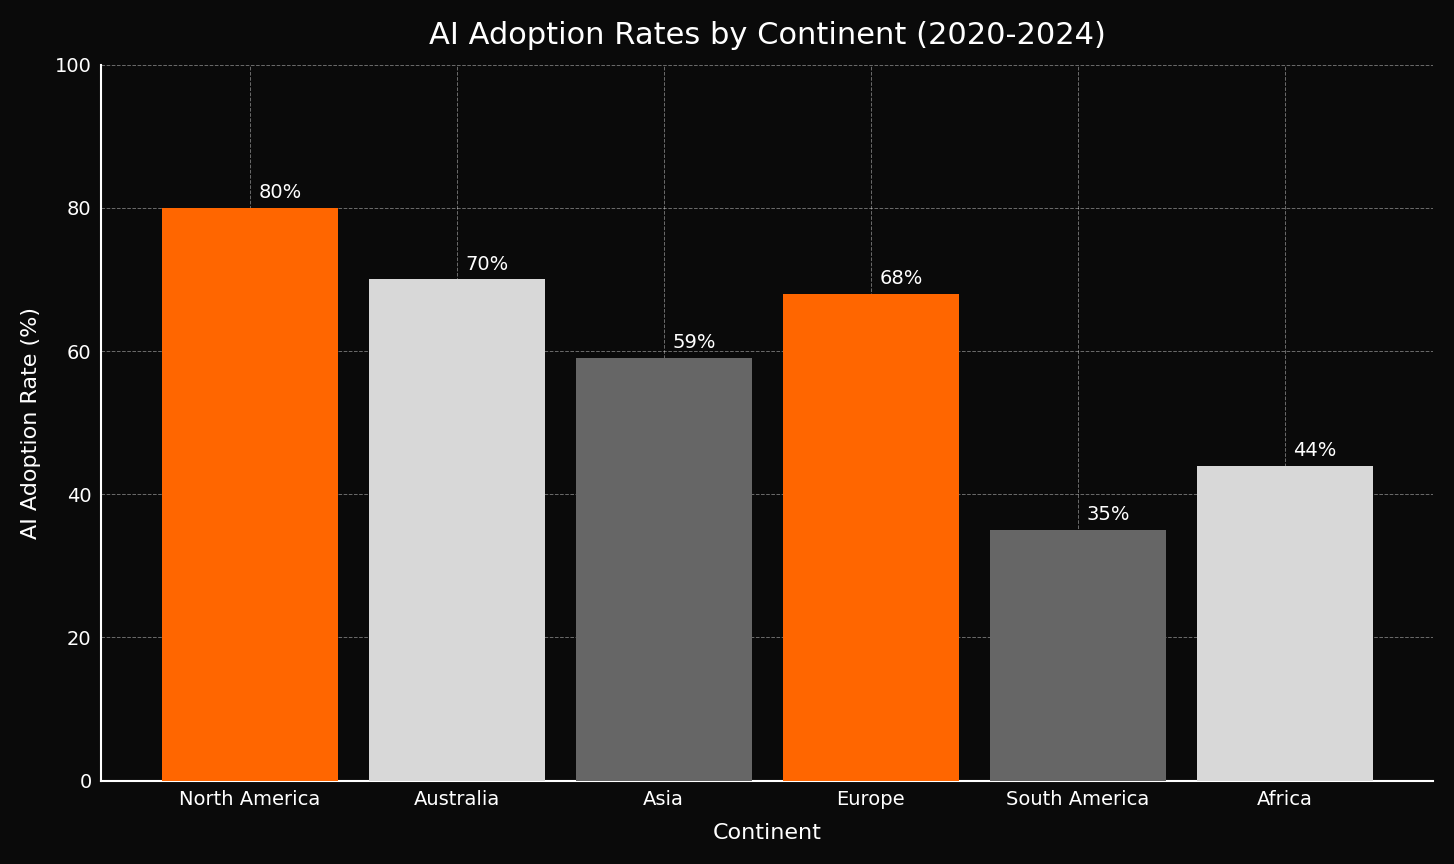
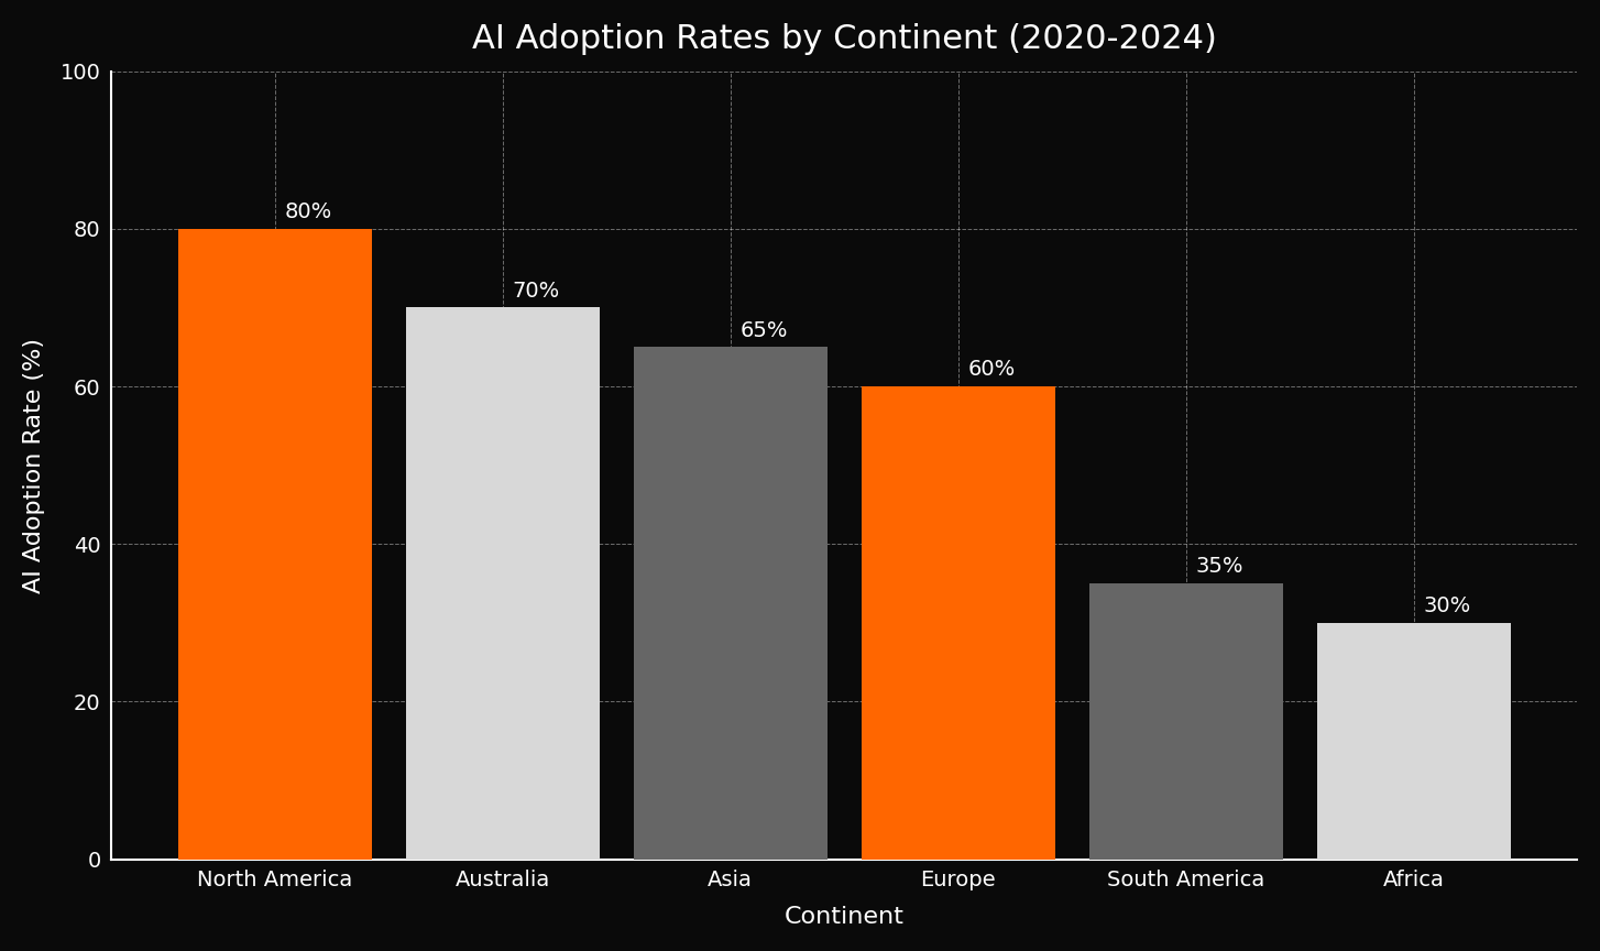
Asia: 59% -> 65%
Europe: 68% -> 60%
Africa: 44% -> 30%
